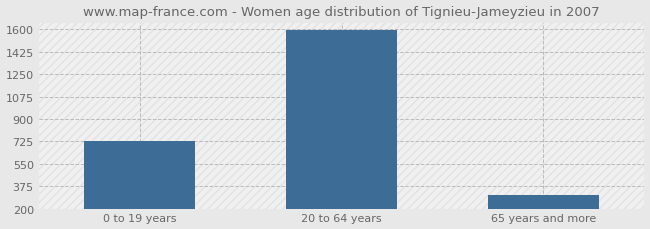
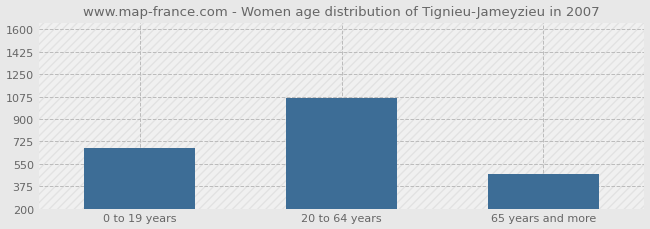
0 to 19 years: 720 -> 670
20 to 64 years: 1600 -> 1060
65 years and more: 300 -> 470
